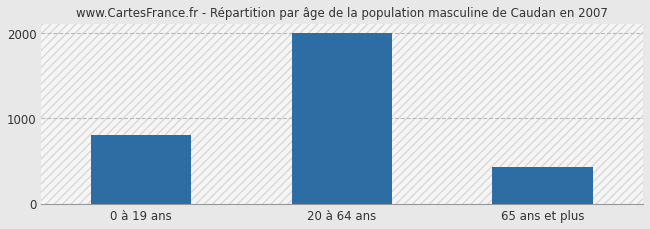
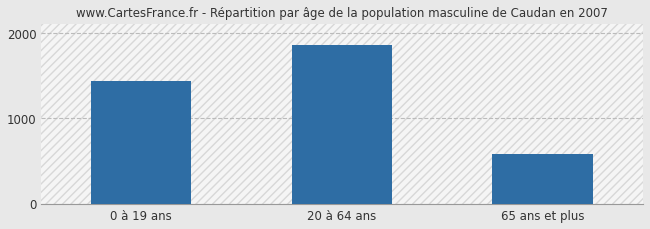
0 à 19 ans: 800 -> 1440
20 à 64 ans: 2000 -> 1860
65 ans et plus: 430 -> 580
